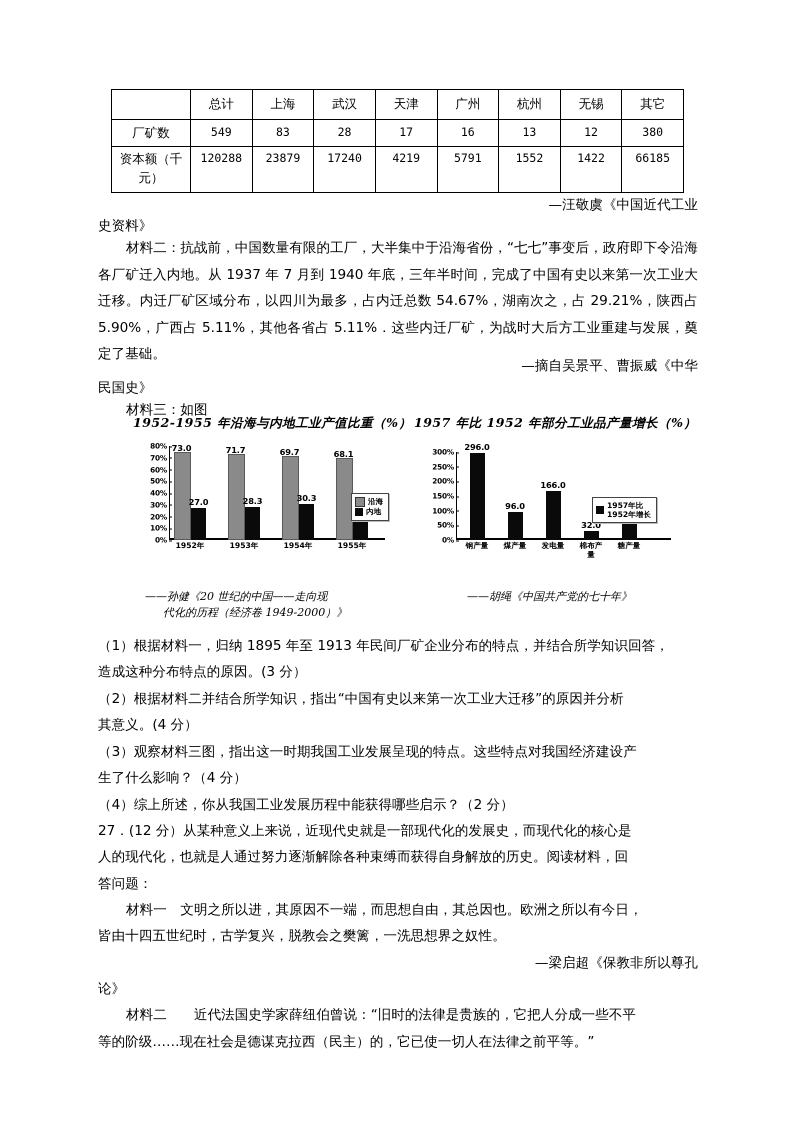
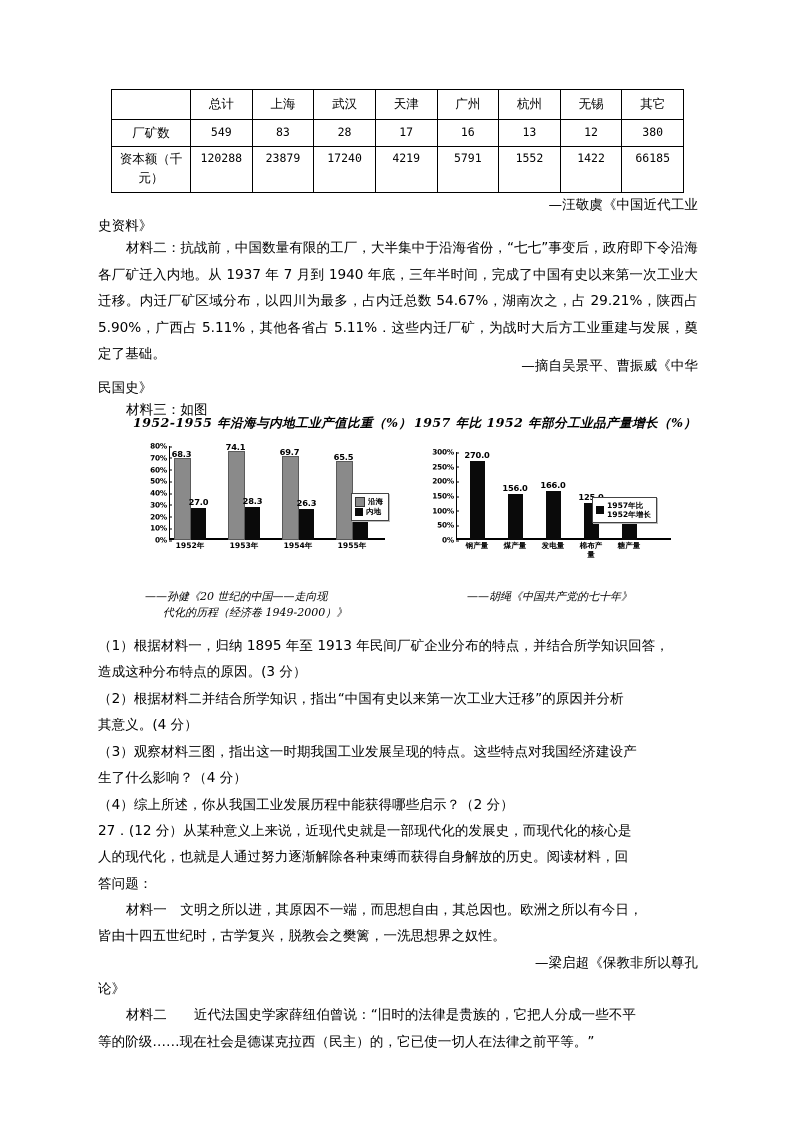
1952-1955 年沿海与内地工业产值比重（%）/沿海/1952年: 73.0 -> 68.3
1952-1955 年沿海与内地工业产值比重（%）/沿海/1953年: 71.7 -> 74.1
1952-1955 年沿海与内地工业产值比重（%）/内地/1954年: 30.3 -> 26.3
1952-1955 年沿海与内地工业产值比重（%）/沿海/1955年: 68.1 -> 65.5
1957 年比 1952 年部分工业品产量增长（%）/钢产量: 296.0 -> 270.0
1957 年比 1952 年部分工业品产量增长（%）/煤产量: 96.0 -> 156.0
1957 年比 1952 年部分工业品产量增长（%）/棉布产量: 32.0 -> 125.0
